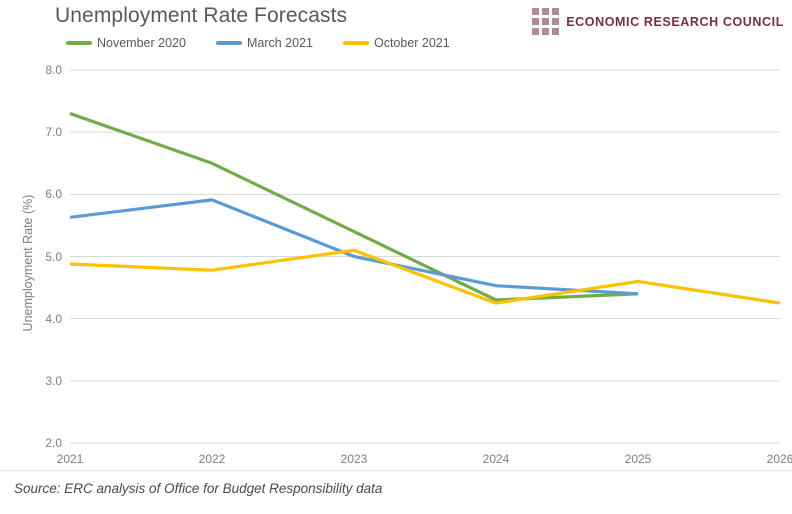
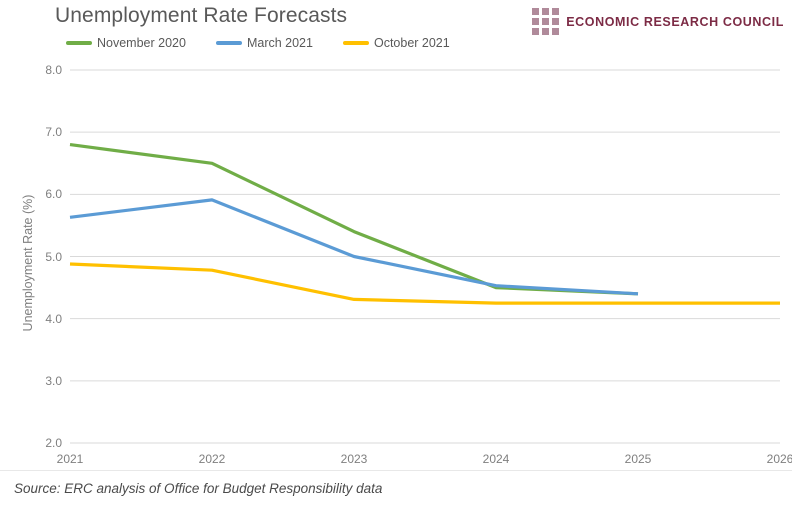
November 2020/2021: 7.3 -> 6.8
October 2021/2023: 5.1 -> 4.3
November 2020/2024: 4.3 -> 4.5
October 2021/2025: 4.6 -> 4.2
